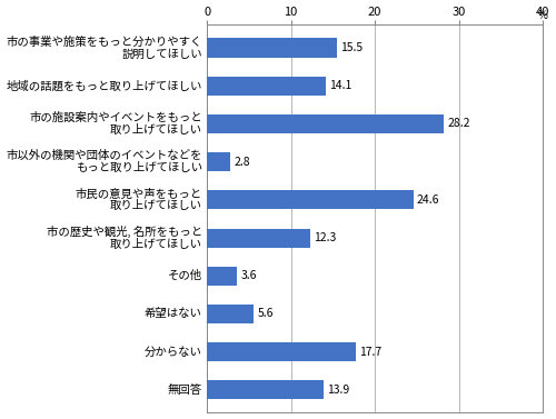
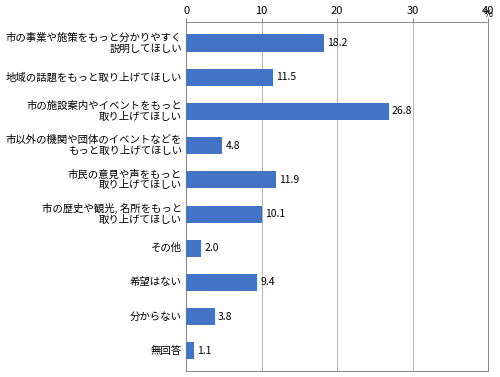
市の事業や施策をもっと分かりやすく 説明してほしい: 15.5 -> 18.2
地域の話題をもっと取り上げてほしい: 14.1 -> 11.5
市の施設案内やイベントをもっと 取り上げてほしい: 28.2 -> 26.8
市以外の機関や団体のイベントなどを もっと取り上げてほしい: 2.8 -> 4.8
市民の意見や声をもっと 取り上げてほしい: 24.6 -> 11.9
市の歴史や観光, 名所をもっと 取り上げてほしい: 12.3 -> 10.1
その他: 3.6 -> 2.0
希望はない: 5.6 -> 9.4
分からない: 17.7 -> 3.8
無回答: 13.9 -> 1.1
